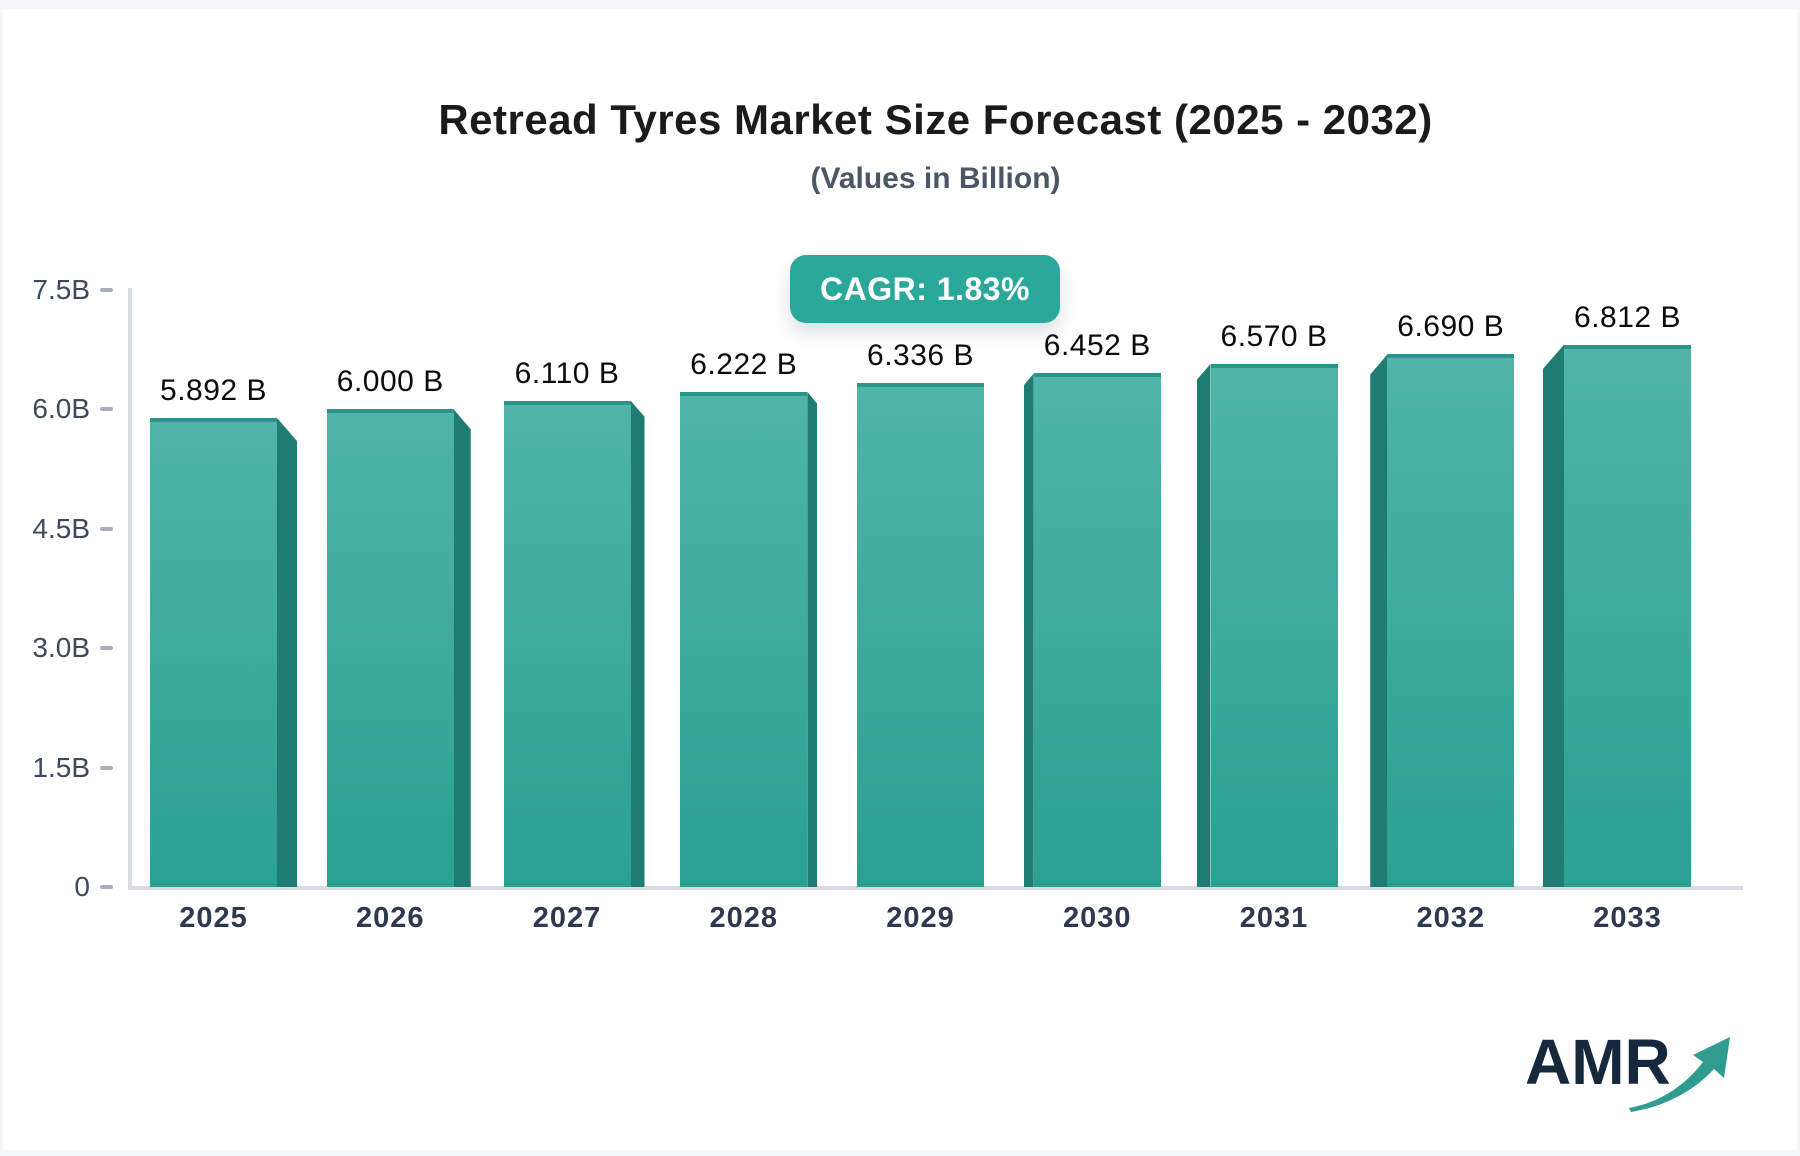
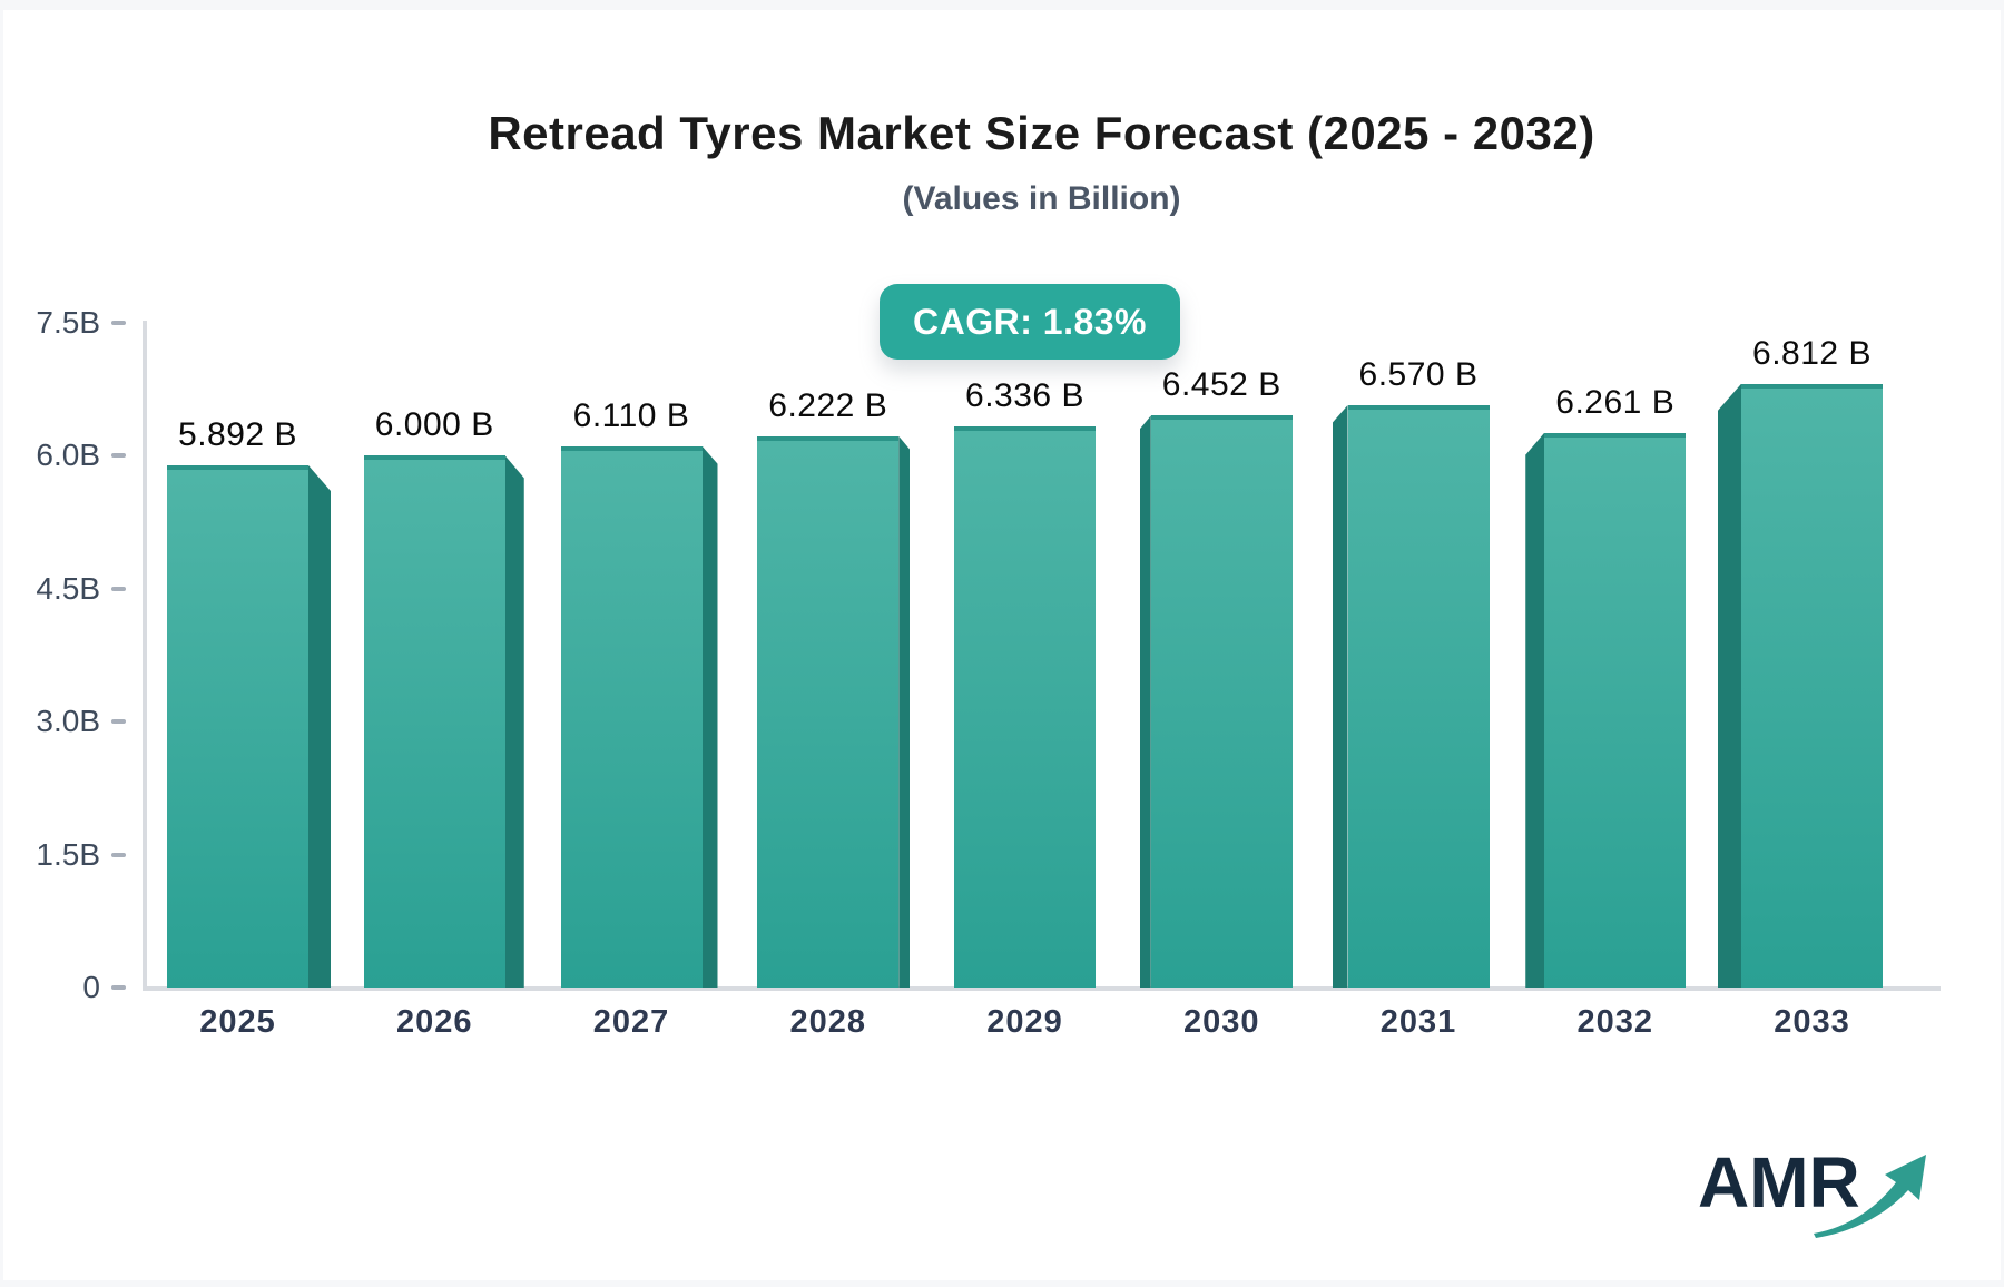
2032: 6.690 -> 6.261
